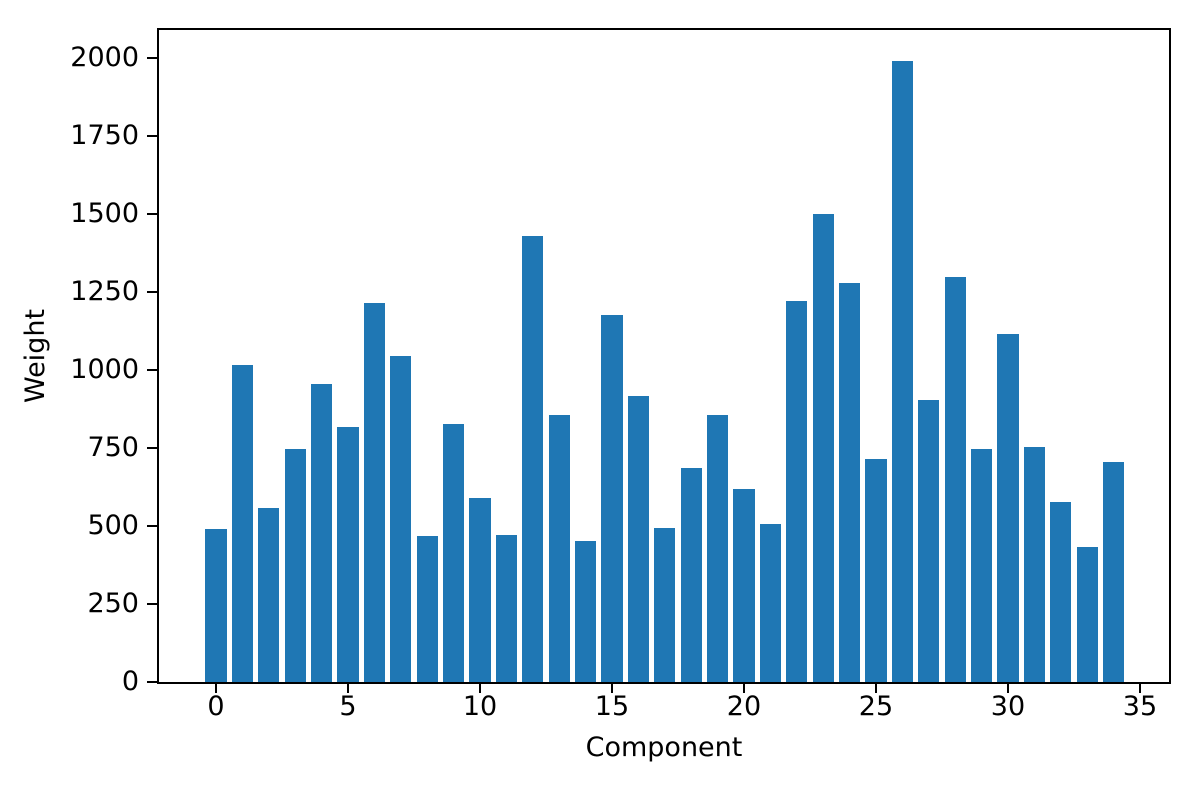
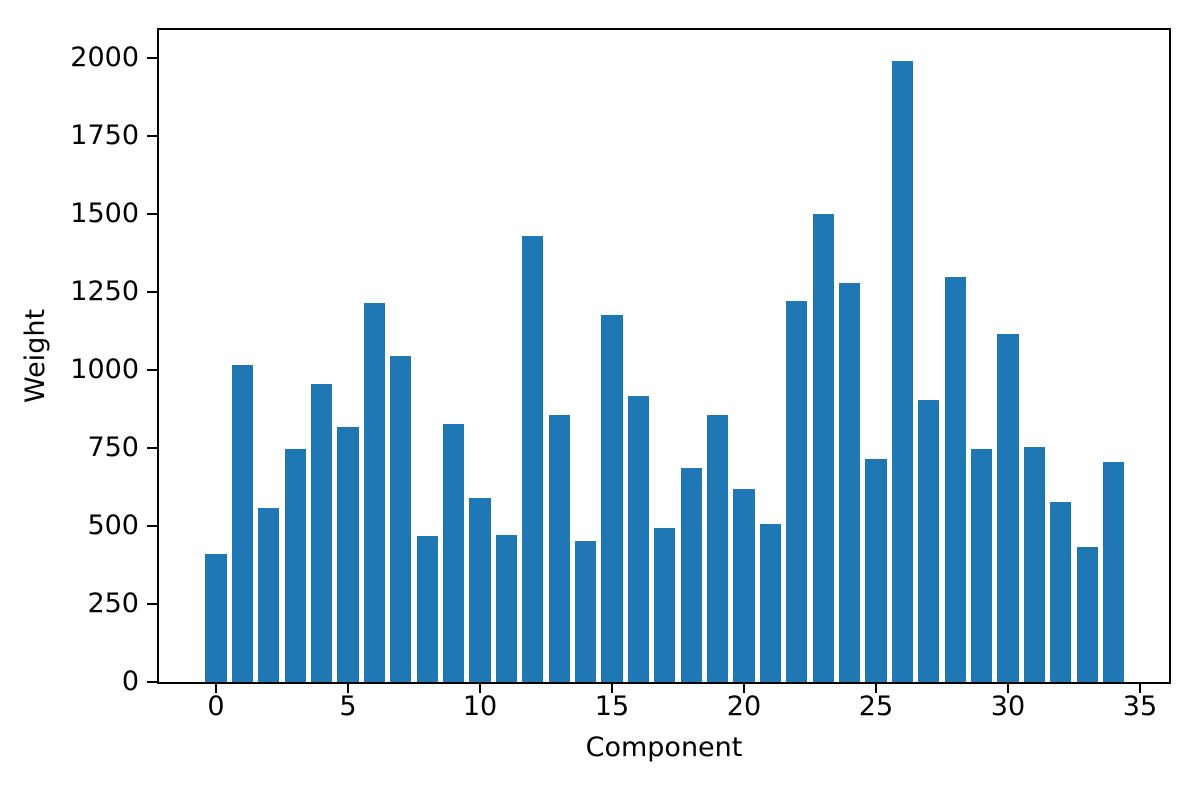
0: 490 -> 410
